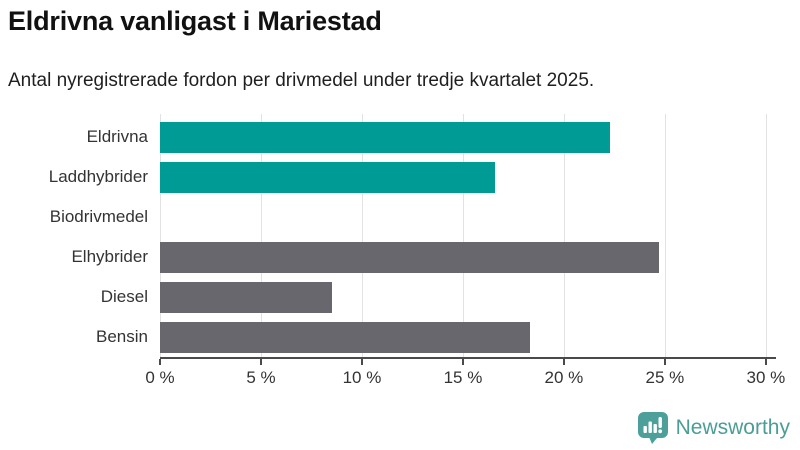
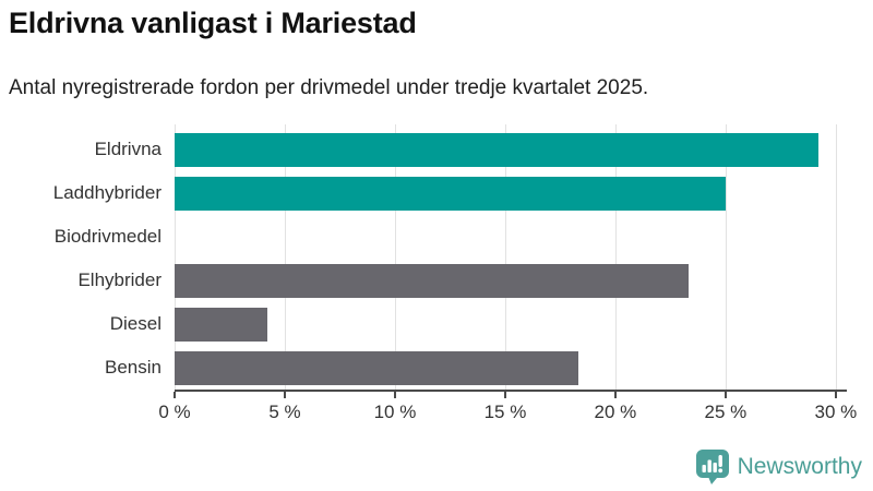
Eldrivna: 22.3% -> 29.2%
Laddhybrider: 16.6% -> 25.0%
Elhybrider: 24.7% -> 23.3%
Diesel: 8.5% -> 4.2%
